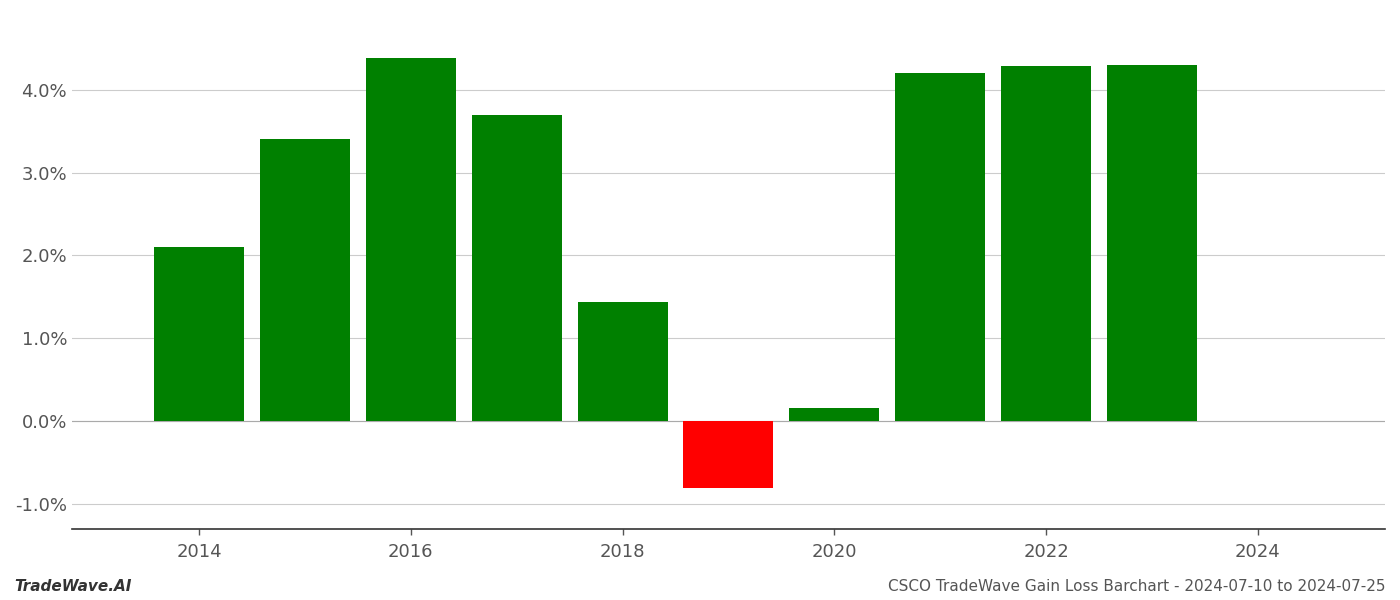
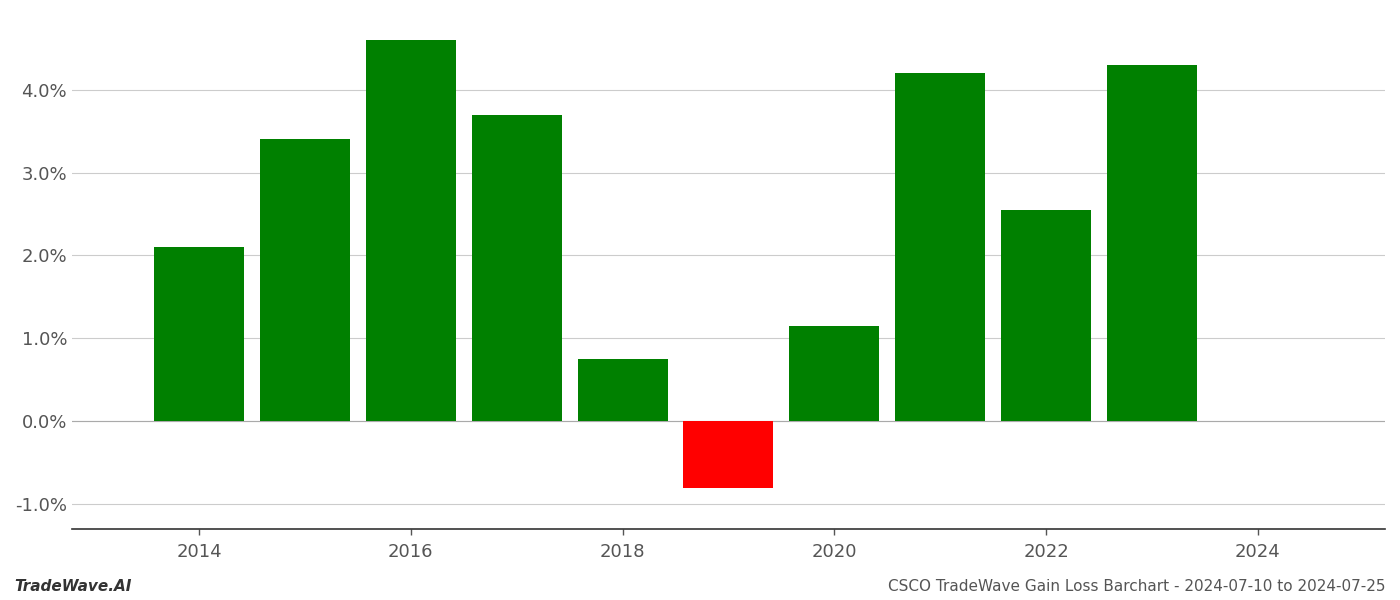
2016: 4.38% -> 4.60%
2018: 1.44% -> 0.75%
2020: 0.16% -> 1.15%
2022: 4.28% -> 2.55%
